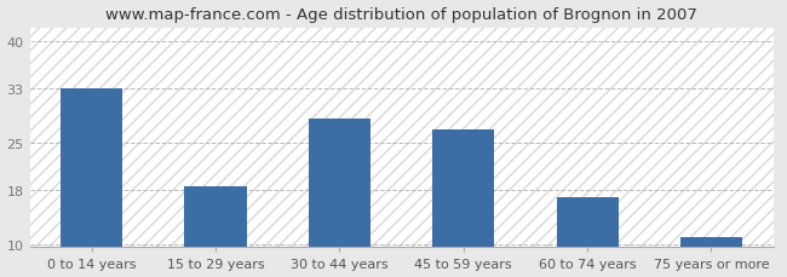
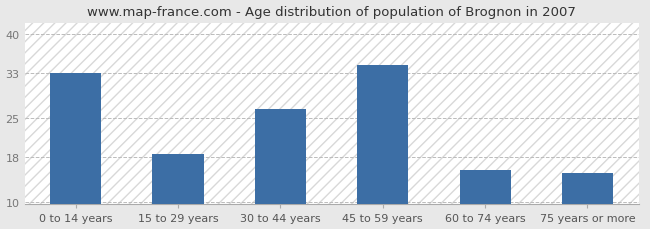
30 to 44 years: 28.5 -> 26.6
45 to 59 years: 27.0 -> 34.4
60 to 74 years: 17.0 -> 15.6
75 years or more: 11.0 -> 15.2
